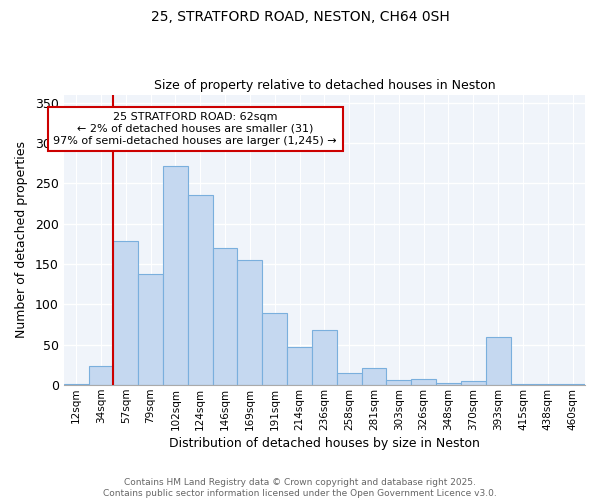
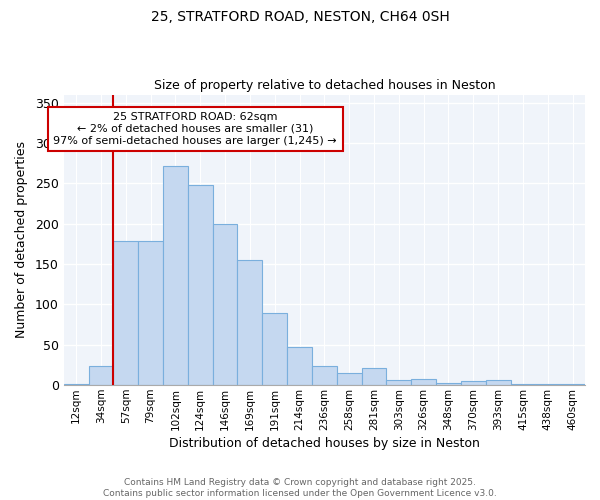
79sqm: 138 -> 178
124sqm: 236 -> 248
146sqm: 170 -> 200
236sqm: 68 -> 24
393sqm: 60 -> 6
